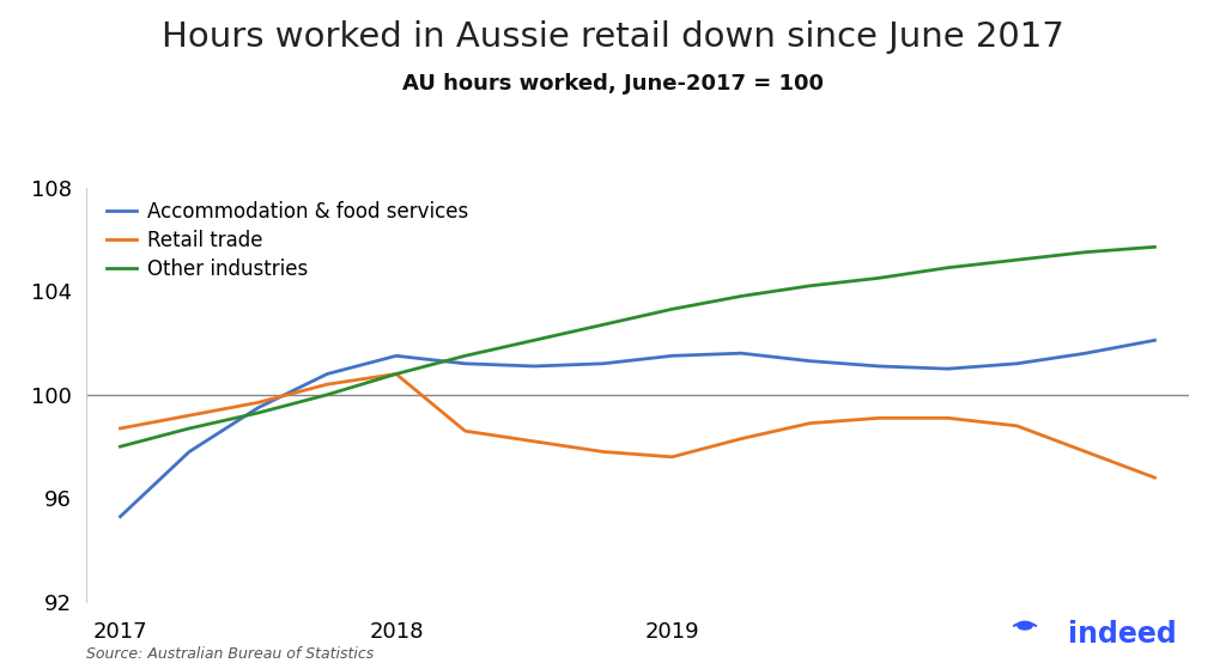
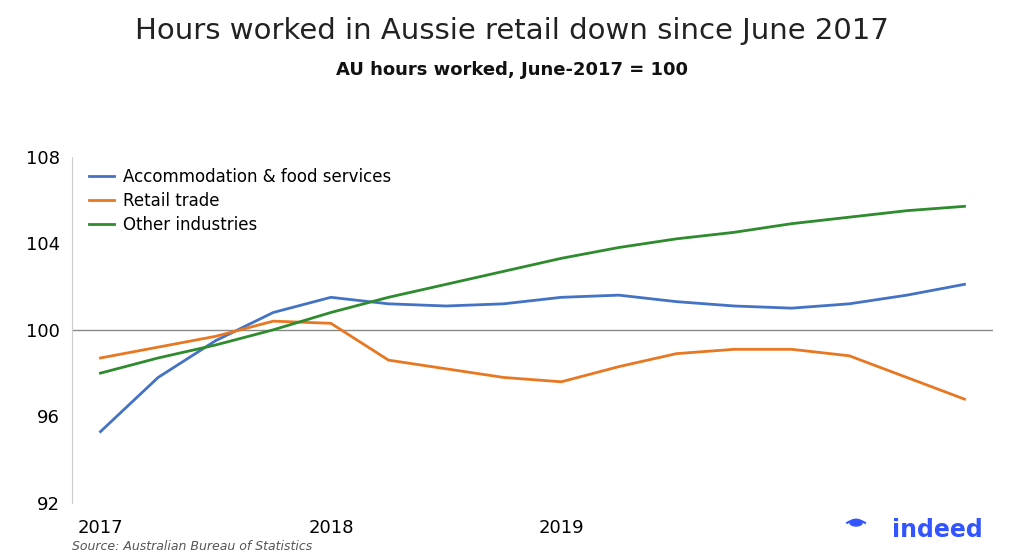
Retail trade/2018: 100.8 -> 100.3
